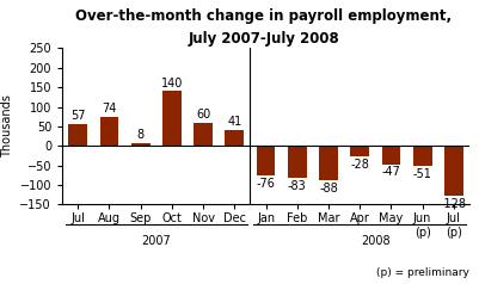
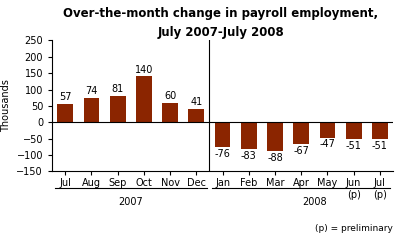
Sep: 8 -> 81
Apr: -28 -> -67
Jul (p): -128 -> -51
